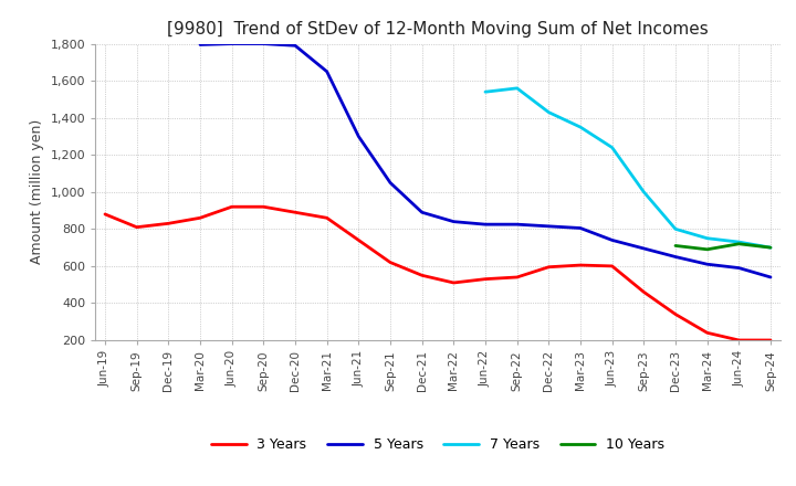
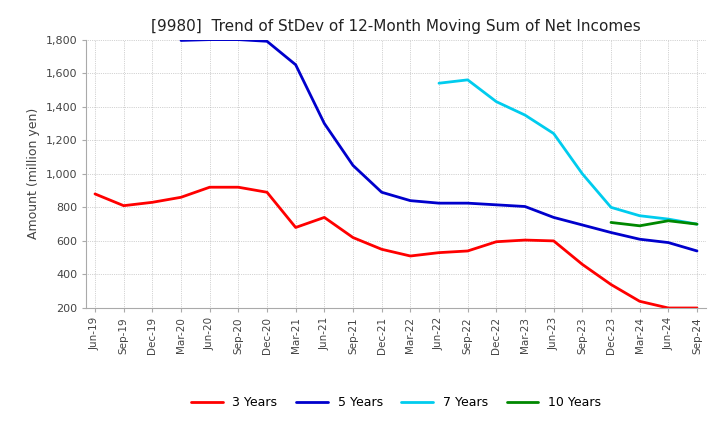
3 Years/Mar-21: 860 -> 680
